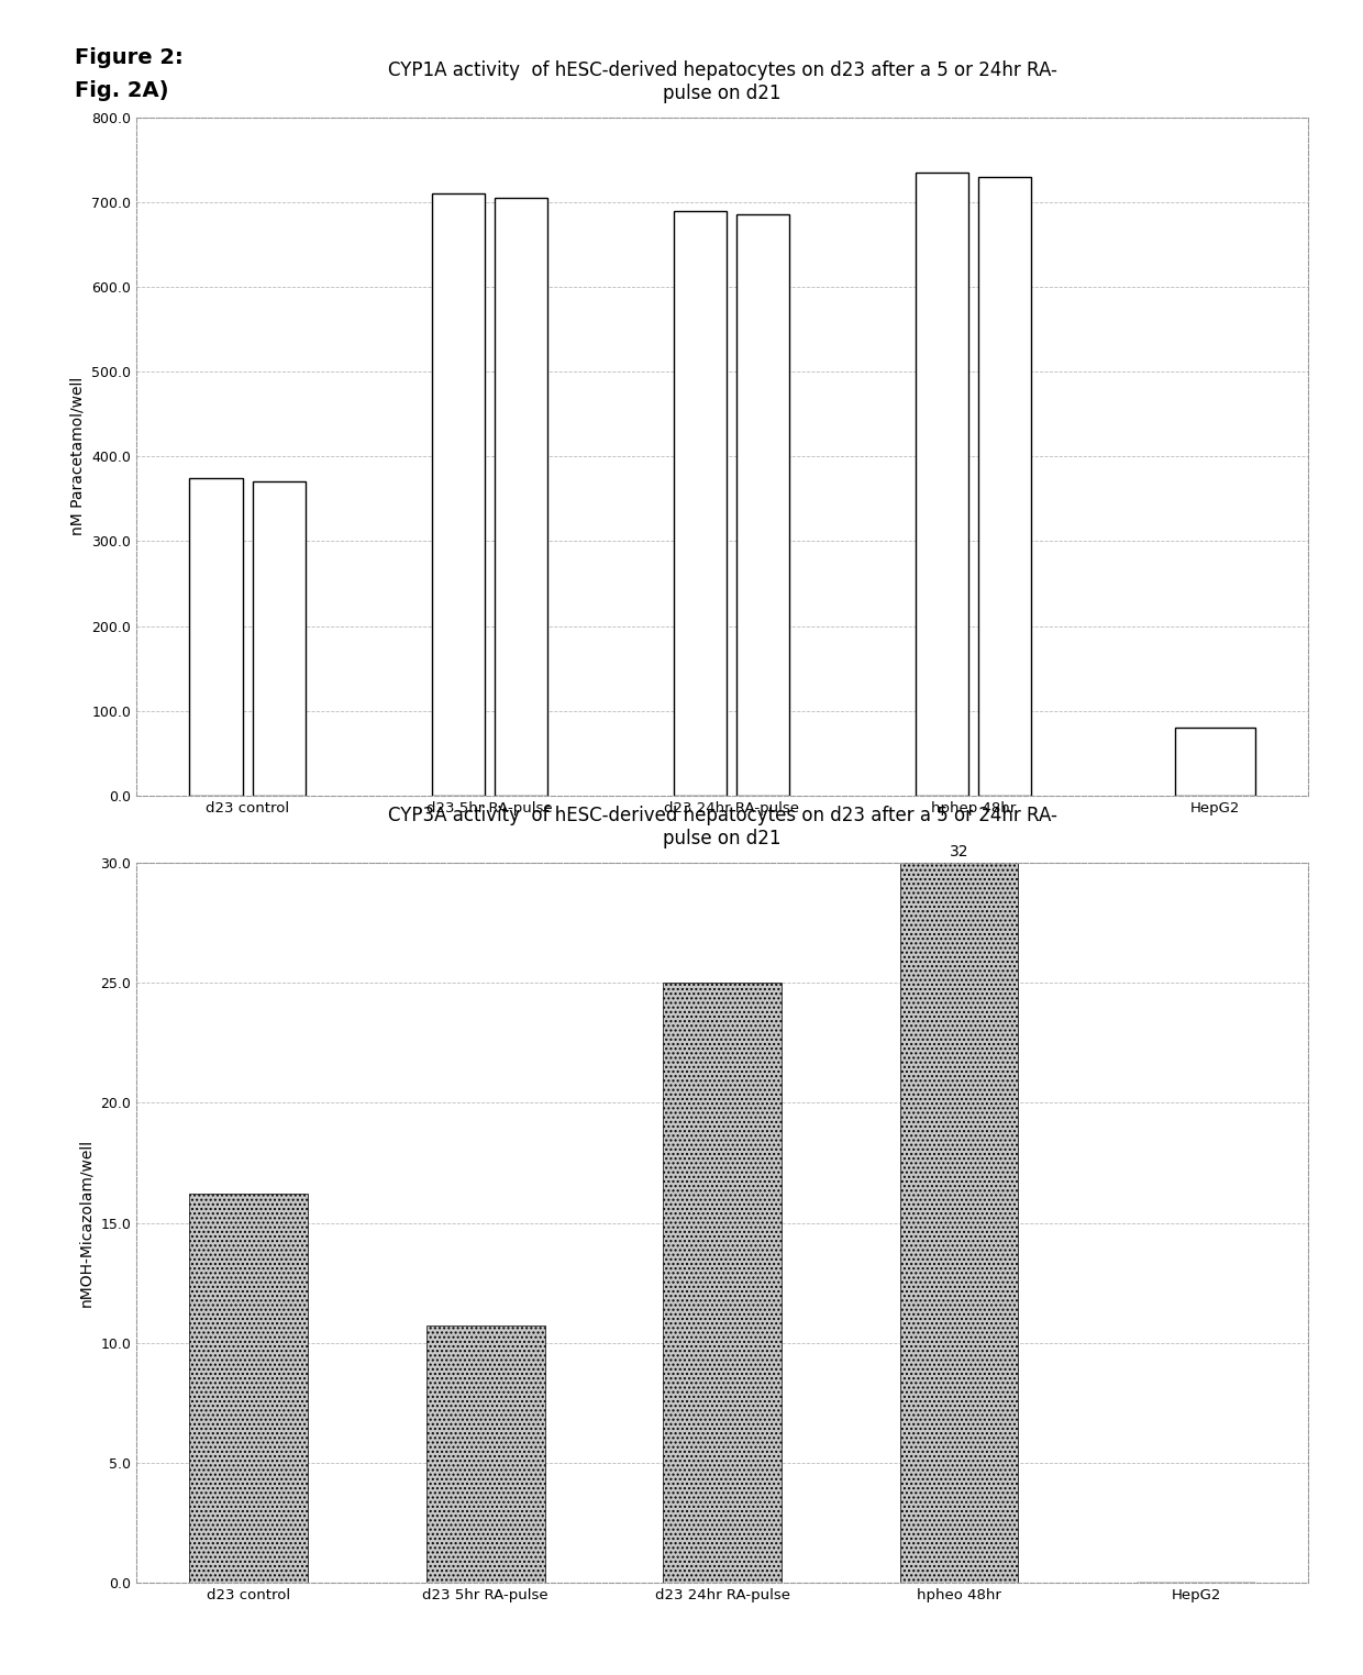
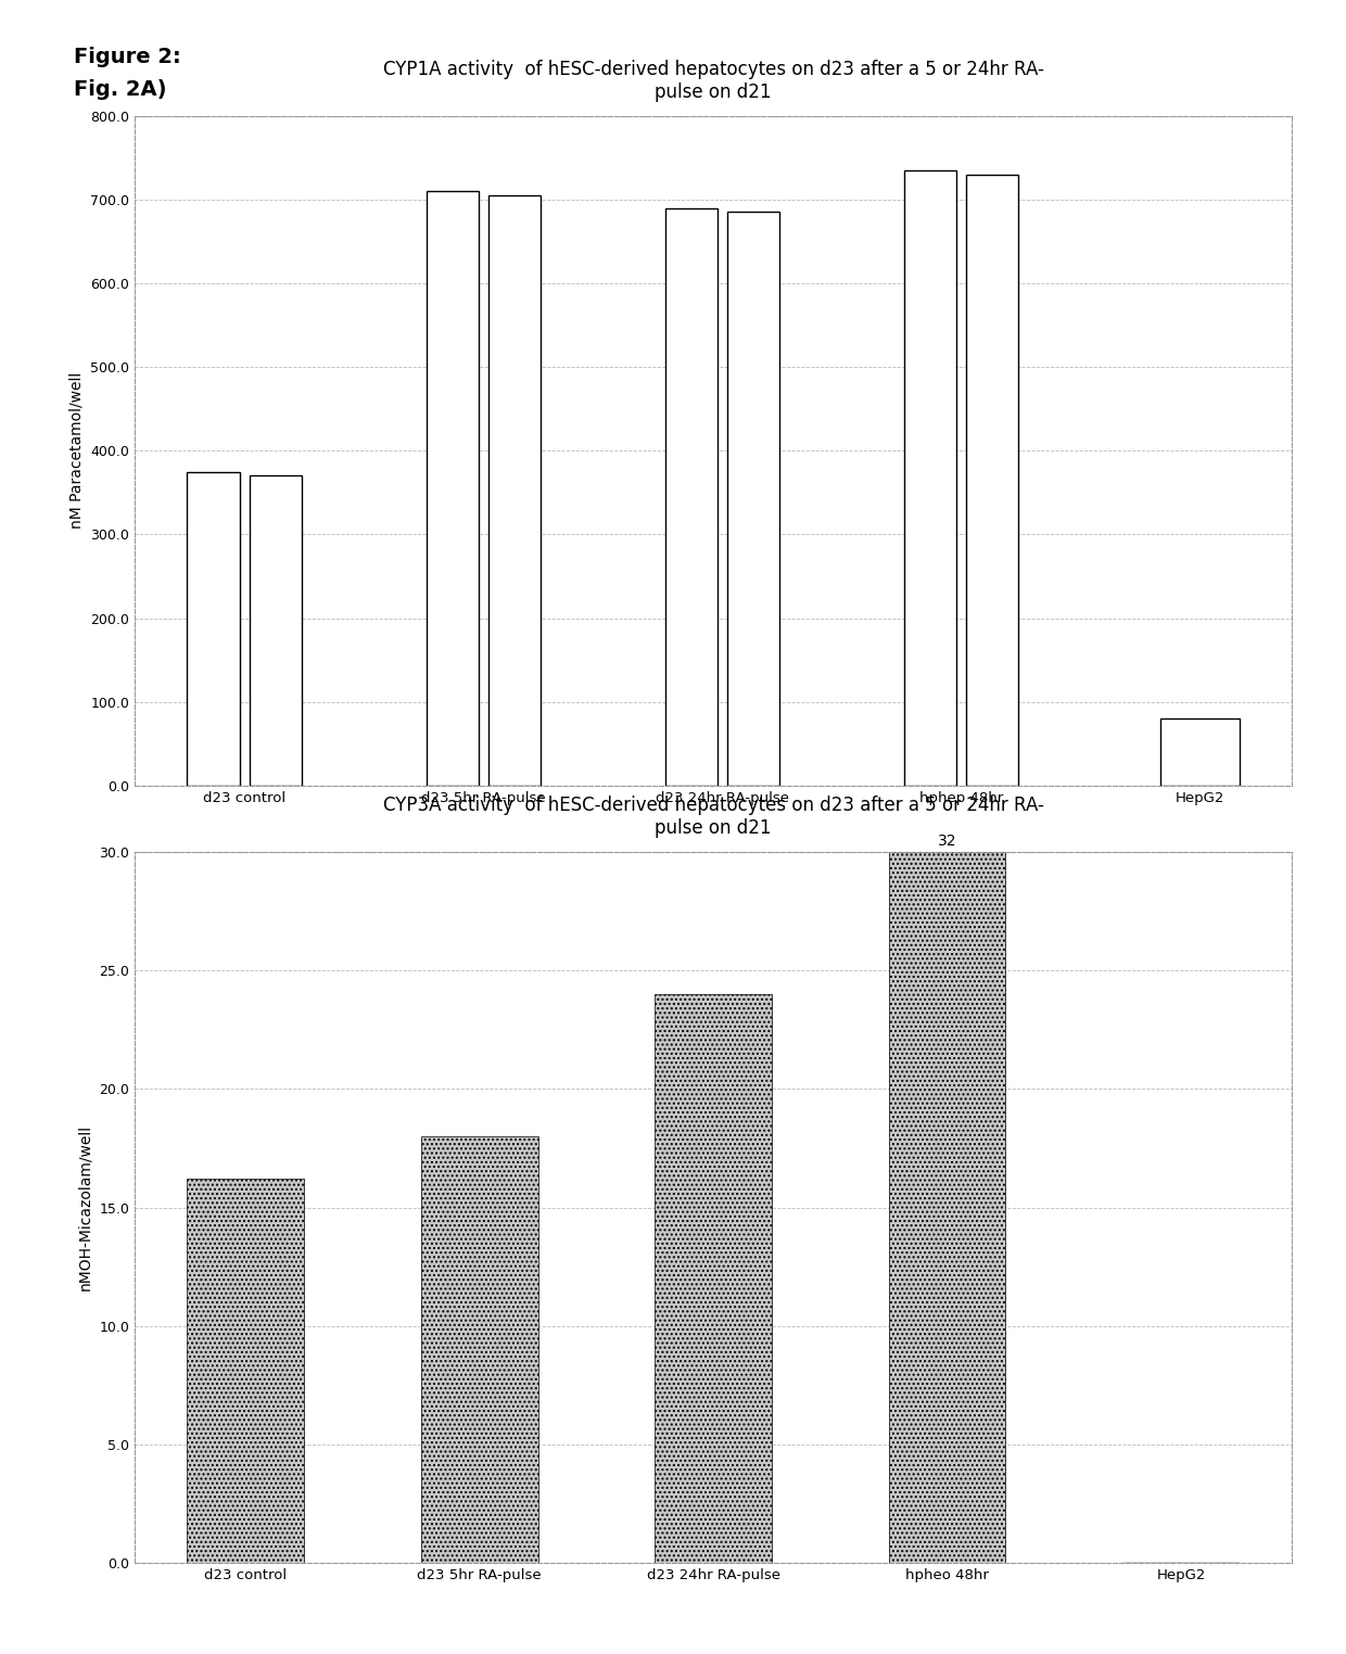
d23 5hr RA-pulse: 10.7 -> 18.0
d23 24hr RA-pulse: 25.0 -> 24.0
